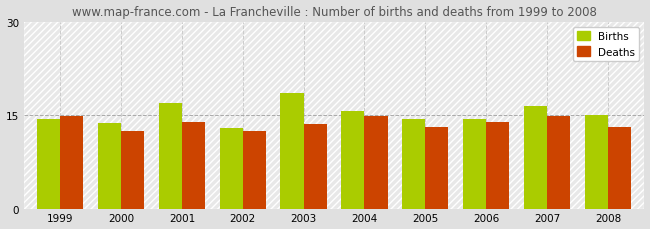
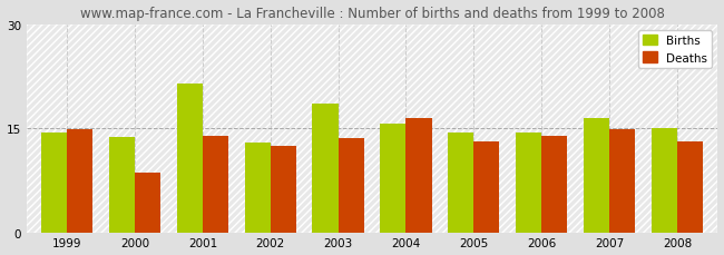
Deaths/2000: 12.5 -> 8.6
Births/2001: 17.0 -> 21.4
Deaths/2004: 14.8 -> 16.4
